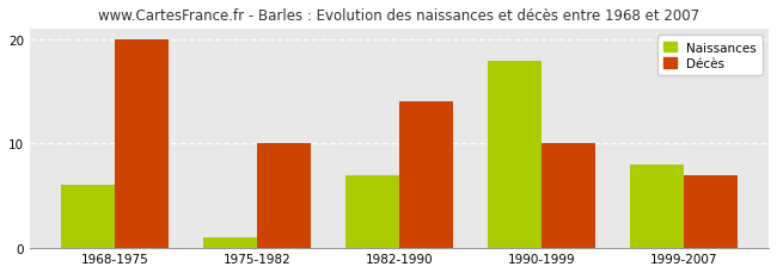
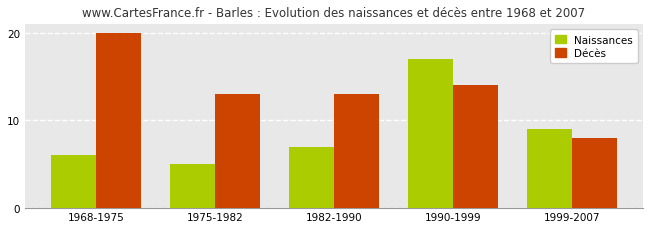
Naissances/1975-1982: 1 -> 5
Décès/1975-1982: 10 -> 13
Décès/1982-1990: 14 -> 13
Naissances/1990-1999: 18 -> 17
Décès/1990-1999: 10 -> 14
Naissances/1999-2007: 8 -> 9
Décès/1999-2007: 7 -> 8
